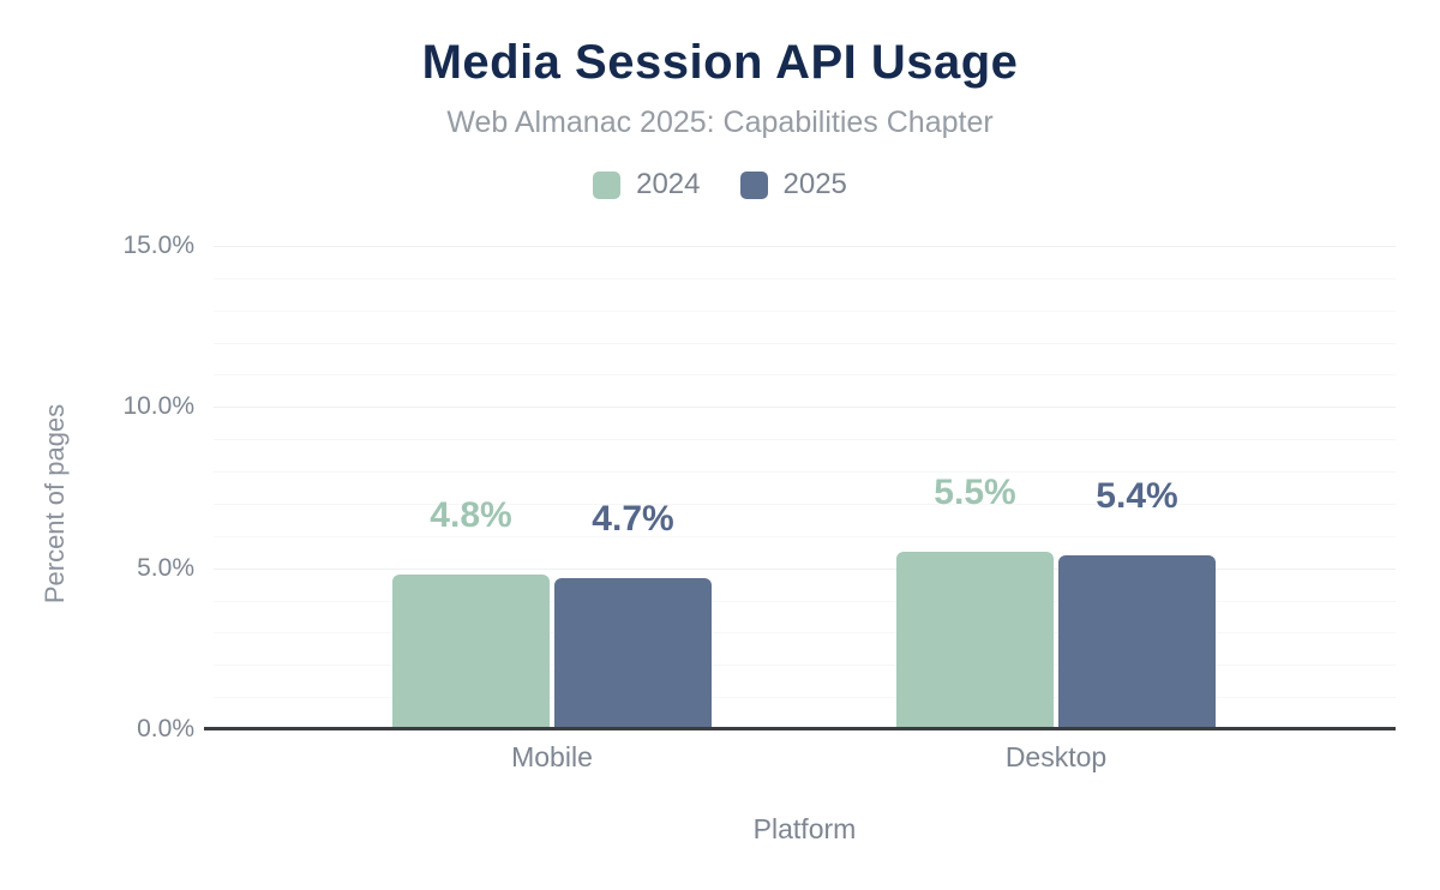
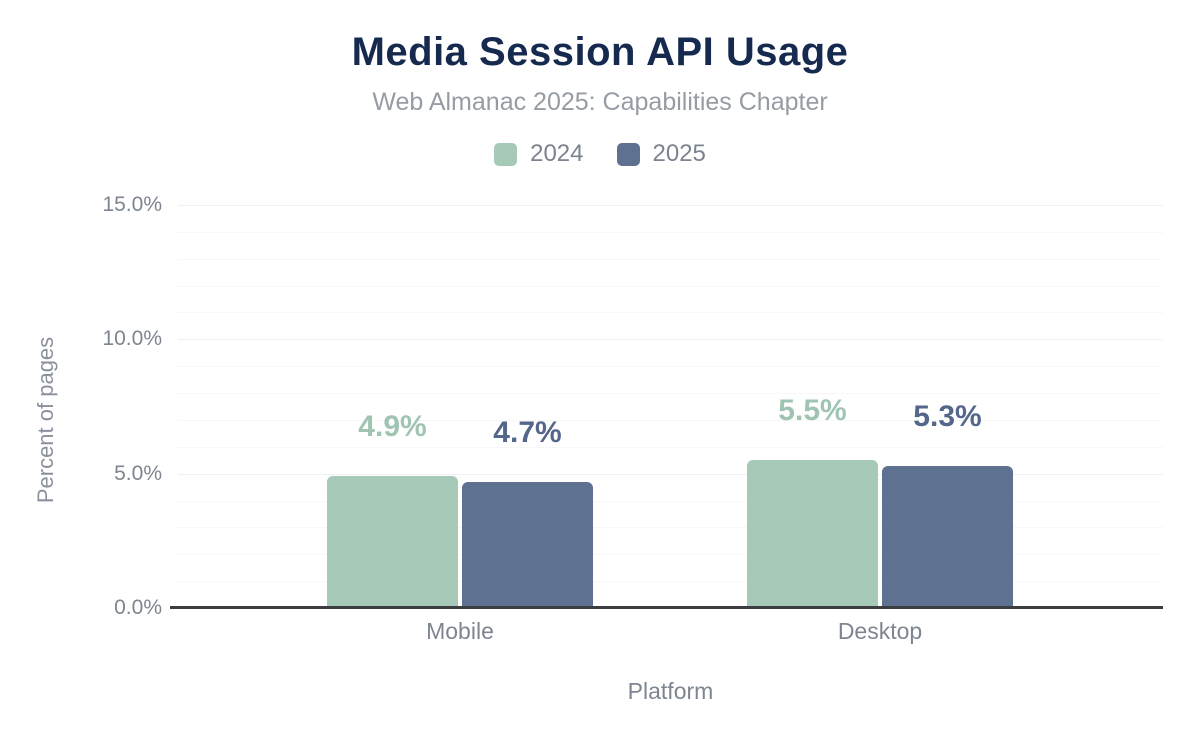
2024/Mobile: 4.8% -> 4.9%
2025/Desktop: 5.4% -> 5.3%
